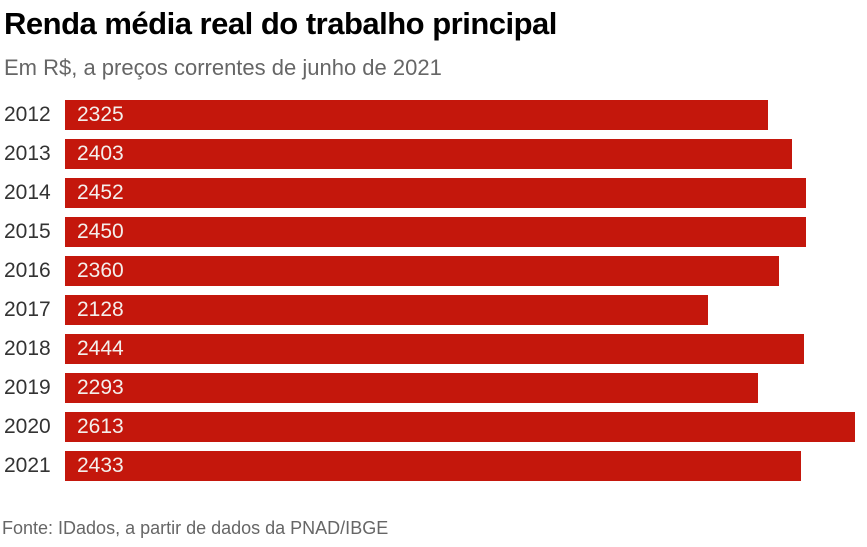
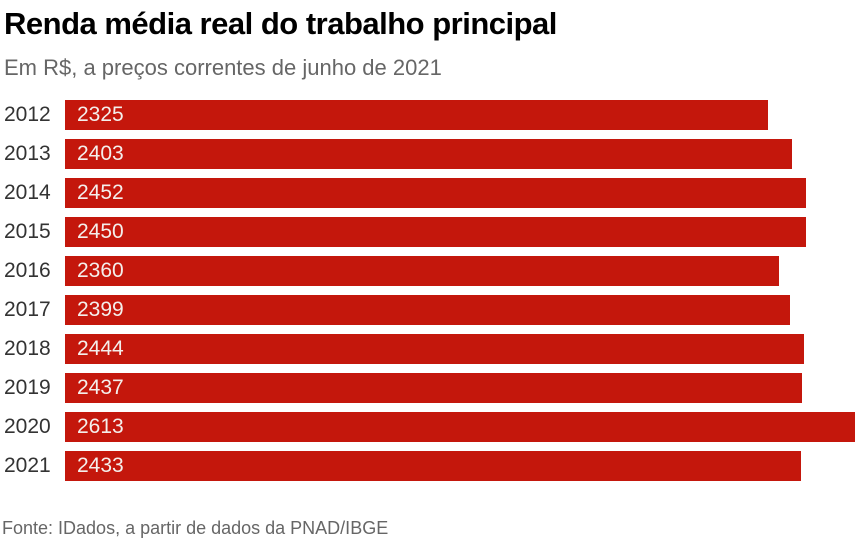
2017: 2128 -> 2399
2019: 2293 -> 2437
